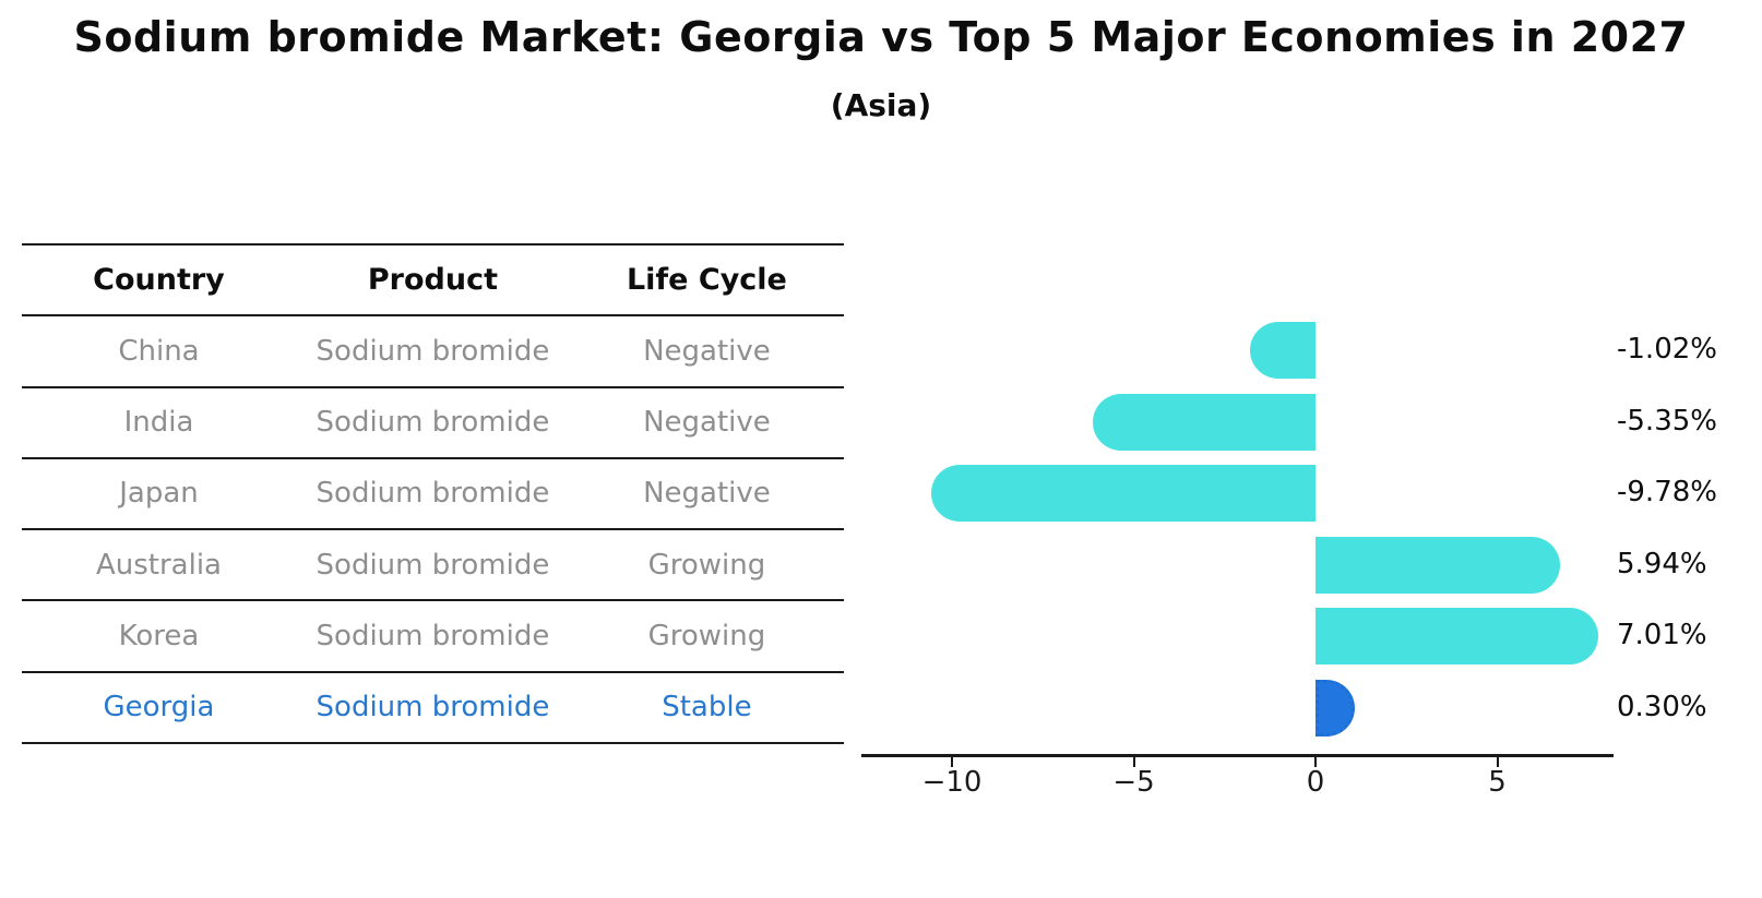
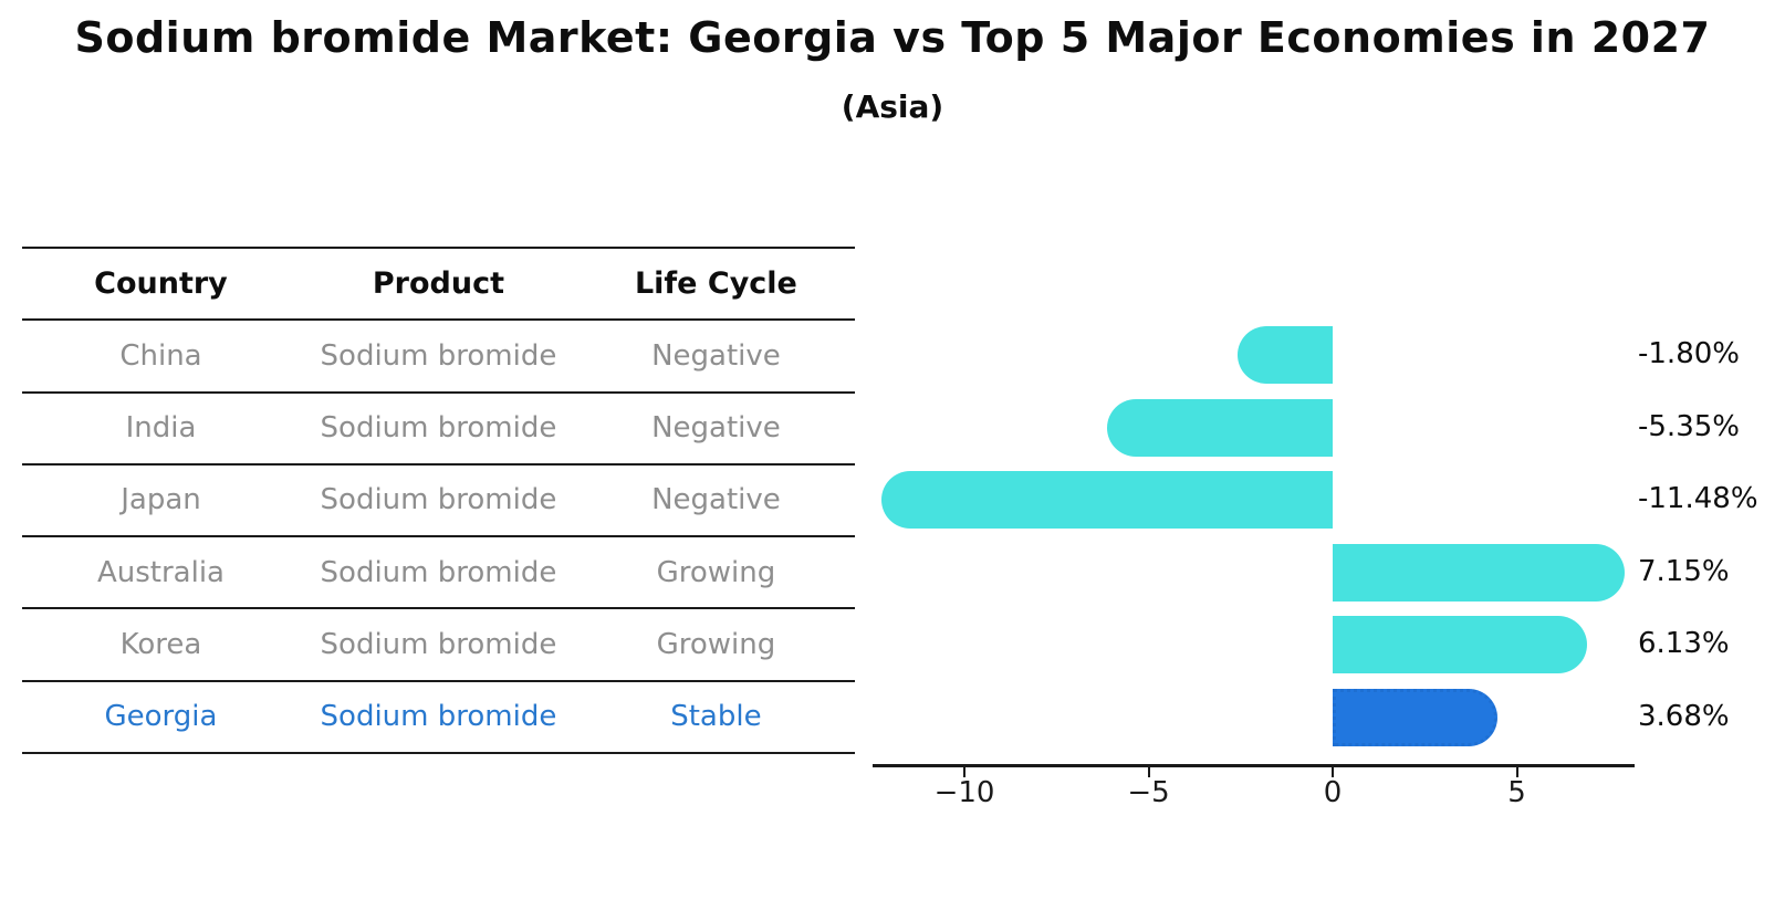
China: -1.02% -> -1.80%
Japan: -9.78% -> -11.48%
Australia: 5.94% -> 7.15%
Korea: 7.01% -> 6.13%
Georgia: 0.30% -> 3.68%
